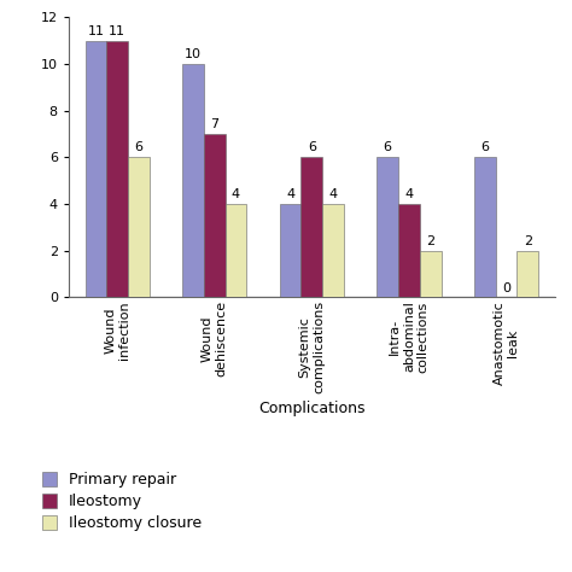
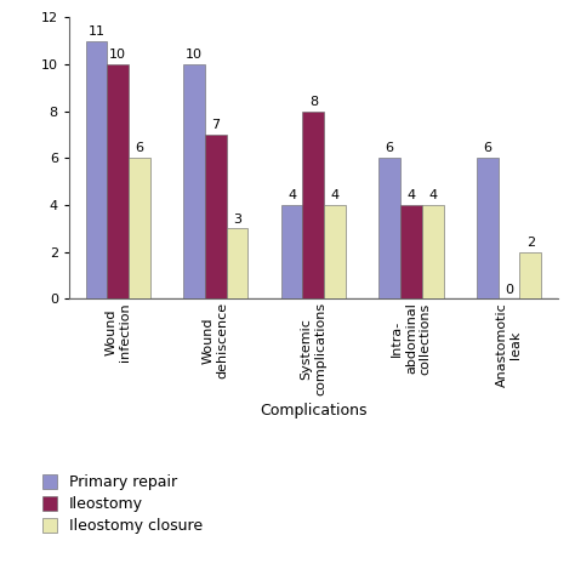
Ileostomy/Wound infection: 11 -> 10
Ileostomy closure/Wound dehiscence: 4 -> 3
Ileostomy/Systemic complications: 6 -> 8
Ileostomy closure/Intra- abdominal collections: 2 -> 4
